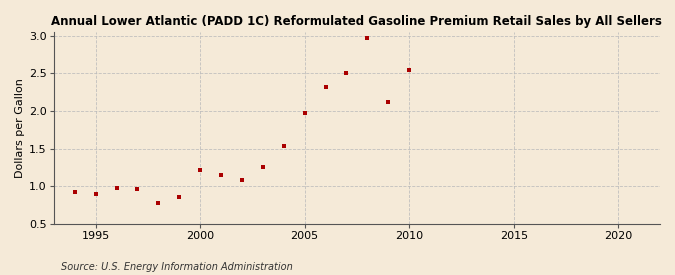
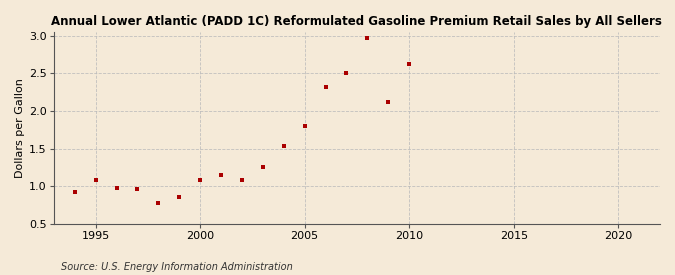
1995: 0.90 -> 1.08
2000: 1.21 -> 1.08
2005: 1.97 -> 1.80
2010: 2.54 -> 2.62
